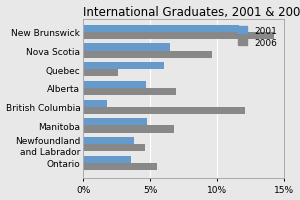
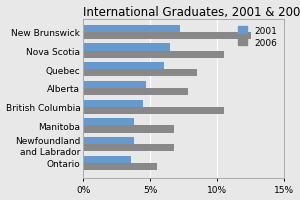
2001/New Brunswick: 11.6% -> 7.2%
2006/New Brunswick: 14.2% -> 12.5%
2006/Nova Scotia: 9.6% -> 10.5%
2006/Quebec: 2.6% -> 8.5%
2006/Alberta: 6.9% -> 7.8%
2001/British Columbia: 1.8% -> 4.5%
2006/British Columbia: 12.1% -> 10.5%
2001/Manitoba: 4.8% -> 3.8%
2006/Newfoundland and Labrador: 4.6% -> 6.8%
